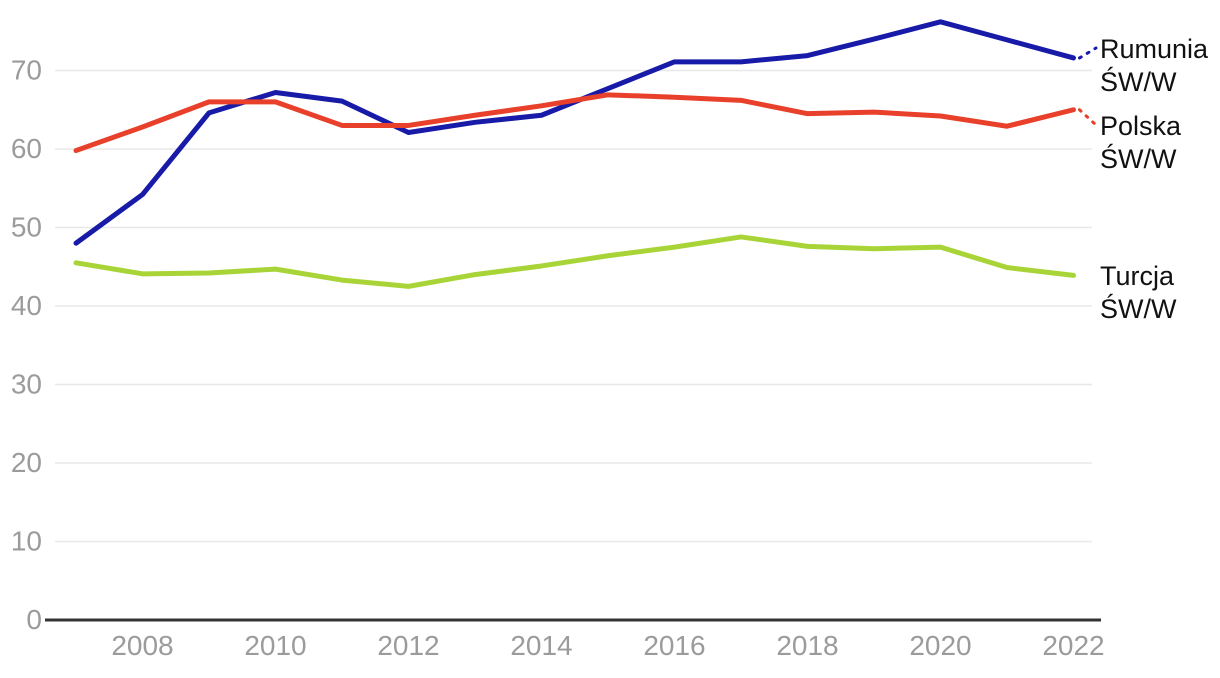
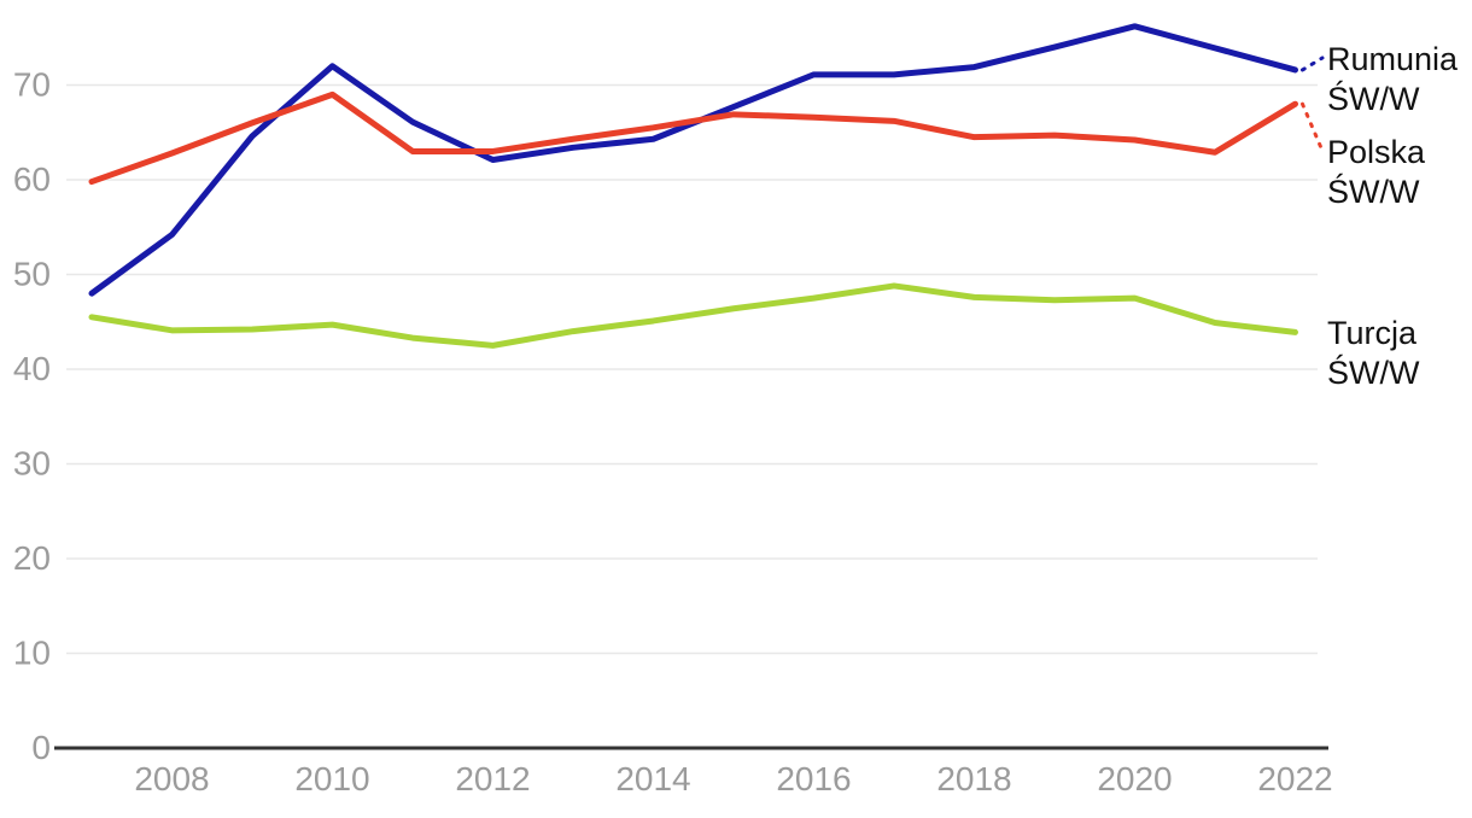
Rumunia ŚW/W/2010: 67 -> 72
Polska ŚW/W/2010: 66 -> 69
Polska ŚW/W/2022: 65 -> 68
